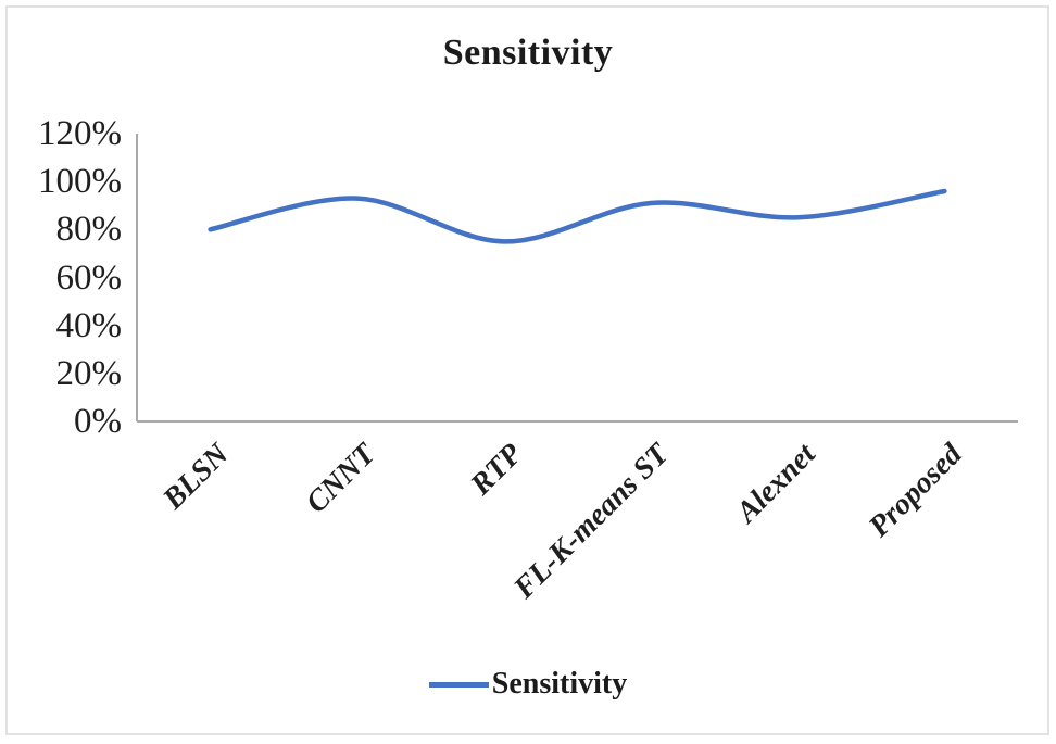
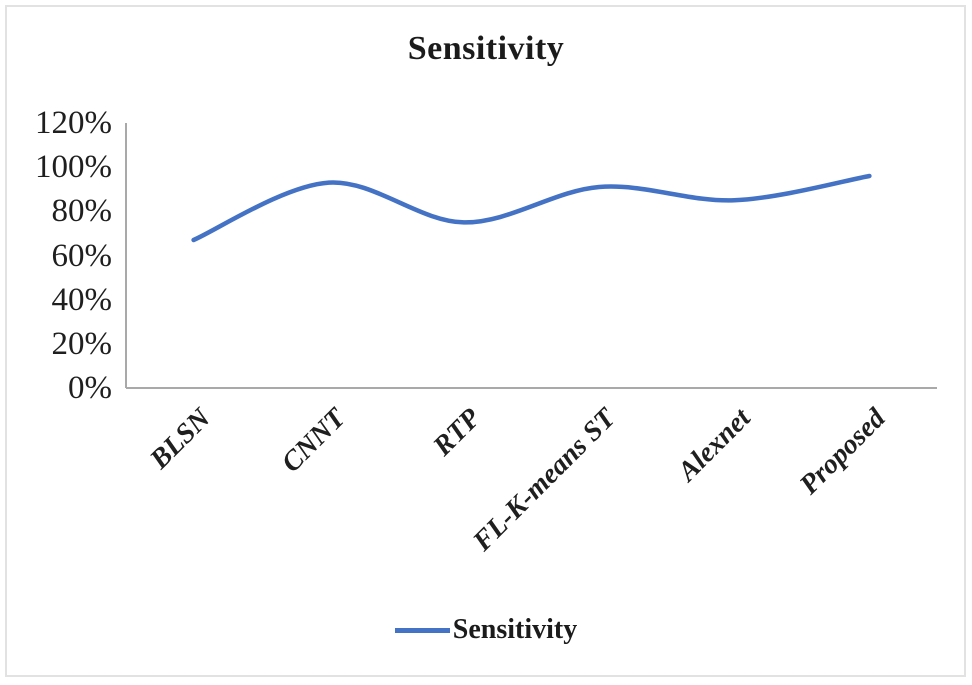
BLSN: 80% -> 67%
